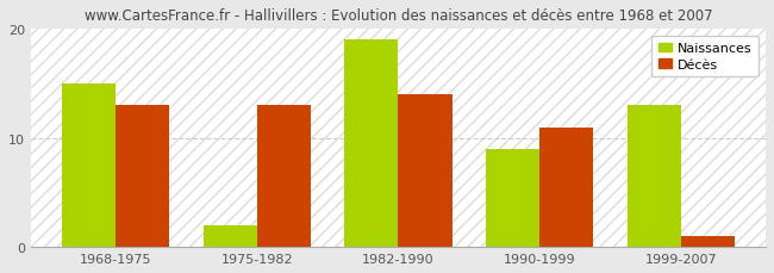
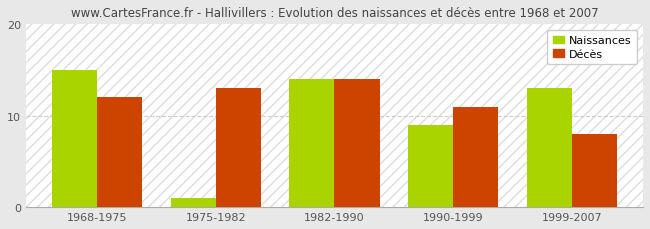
Décès/1968-1975: 13 -> 12
Naissances/1975-1982: 2 -> 1
Naissances/1982-1990: 19 -> 14
Décès/1999-2007: 1 -> 8
